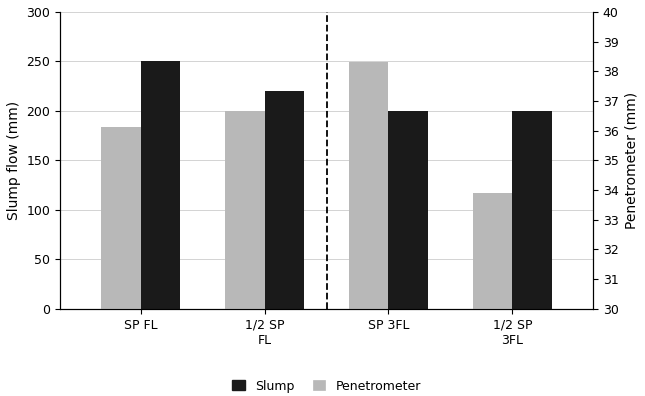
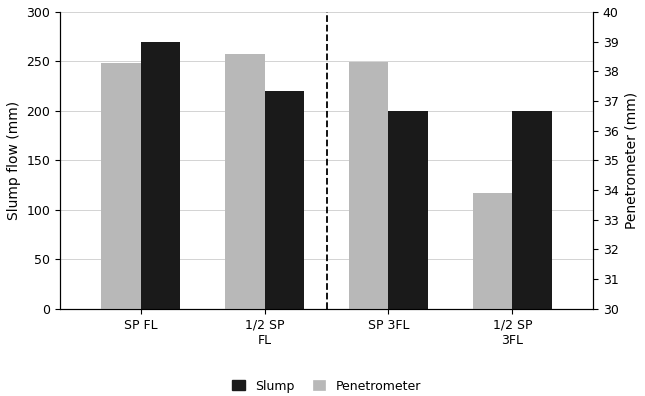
Penetrometer/SP FL: 184 -> 248
Slump/SP FL: 250 -> 270
Penetrometer/1/2 SP FL: 200 -> 258
